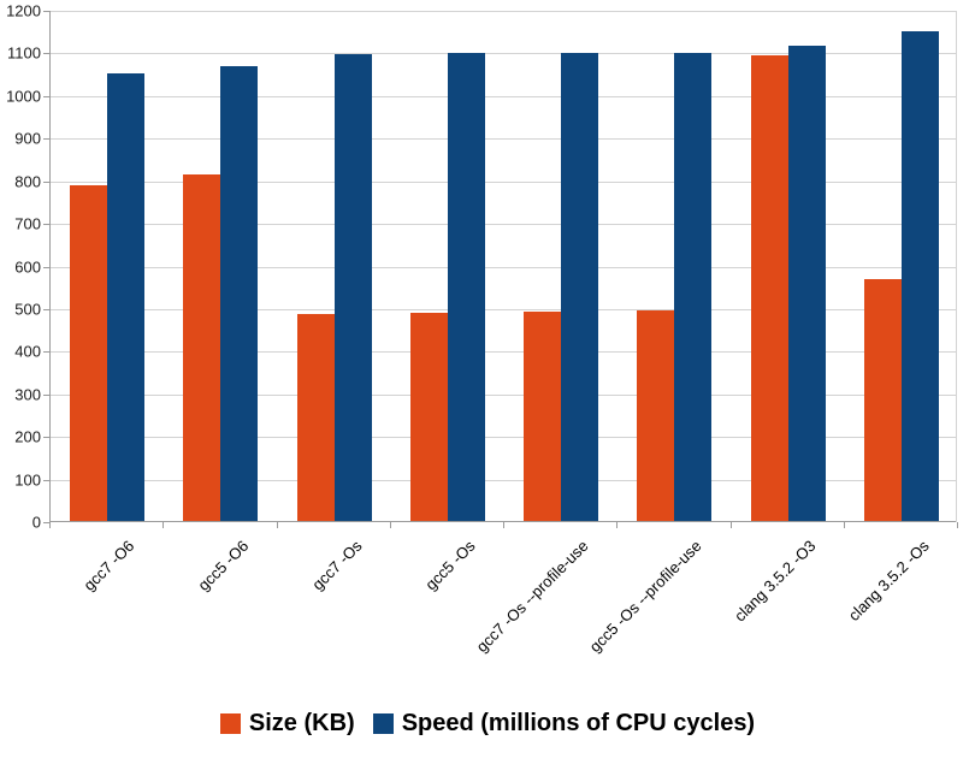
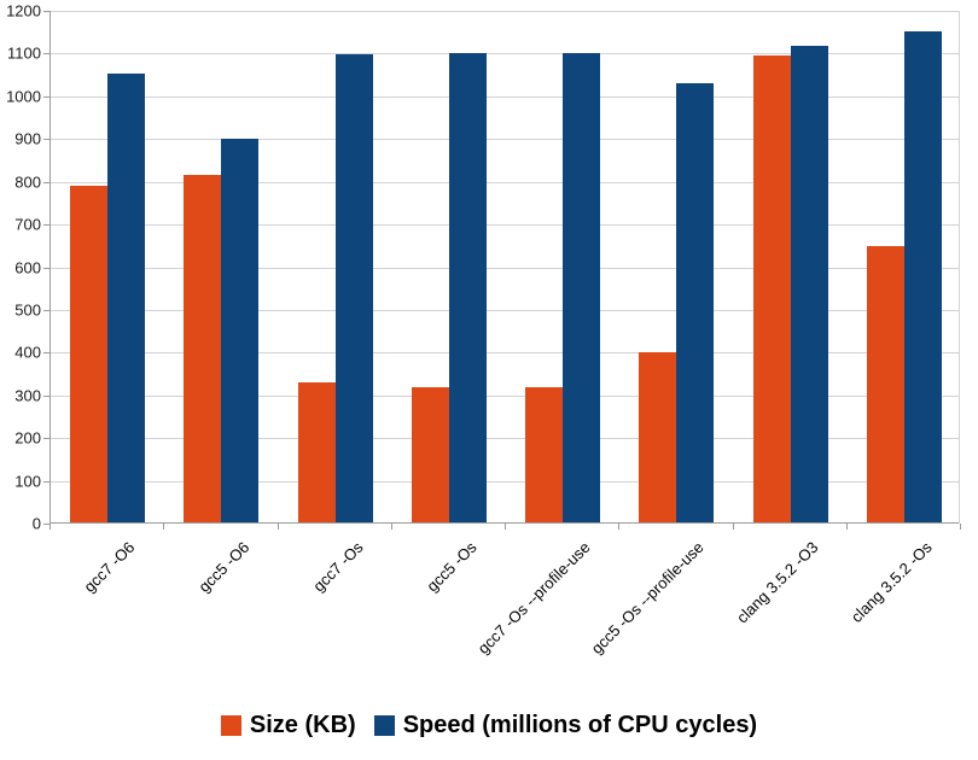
Speed (millions of CPU cycles)/gcc5 -O6: 1070 -> 900
Size (KB)/gcc7 -Os: 490 -> 330
Size (KB)/gcc5 -Os: 490 -> 320
Size (KB)/gcc7 -Os --profile-use: 490 -> 320
Size (KB)/gcc5 -Os --profile-use: 500 -> 400
Speed (millions of CPU cycles)/gcc5 -Os --profile-use: 1100 -> 1030
Size (KB)/clang 3.5.2 -Os: 570 -> 650
